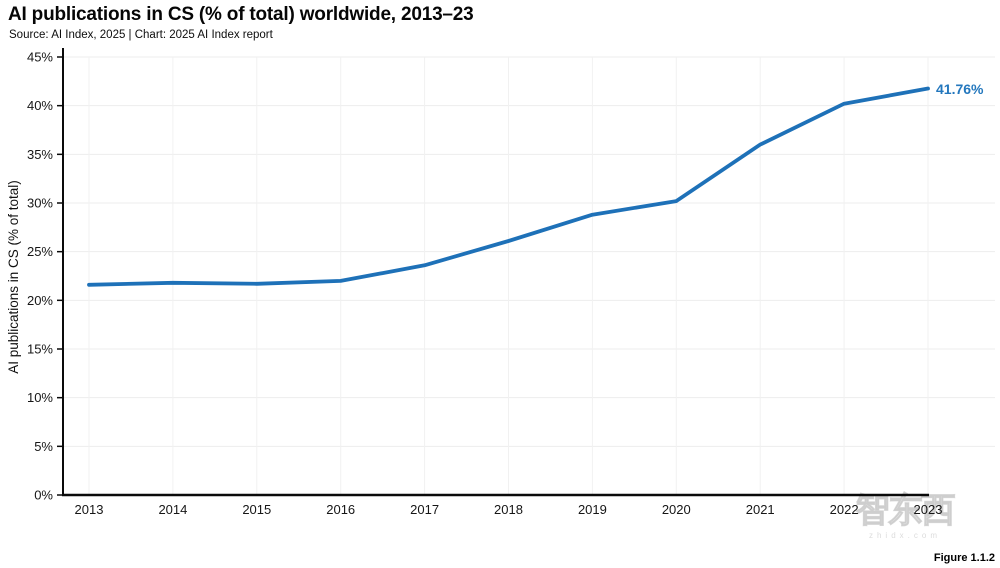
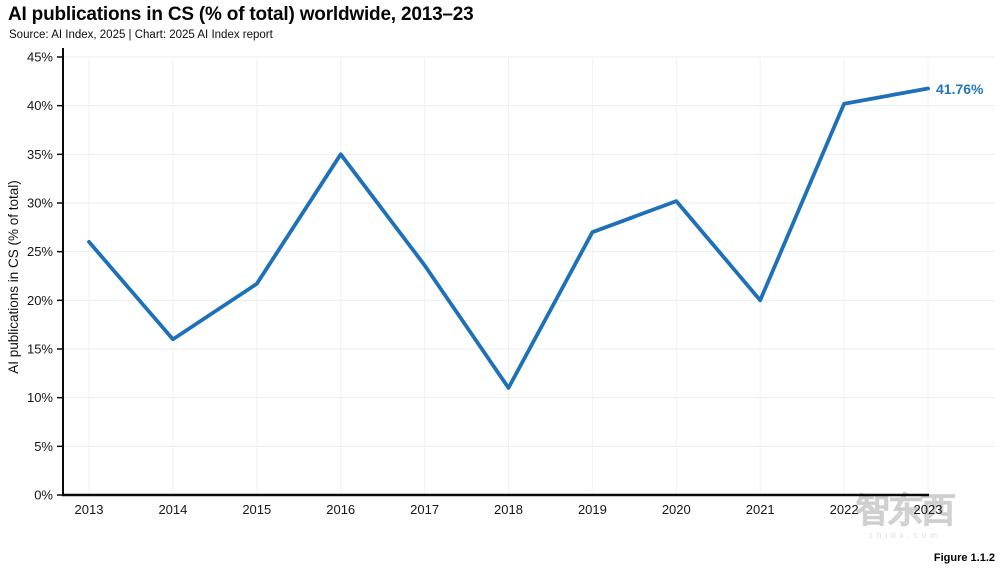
2013: 22% -> 26%
2014: 22% -> 16%
2016: 22% -> 35%
2018: 26% -> 11%
2019: 29% -> 27%
2021: 36% -> 20%
